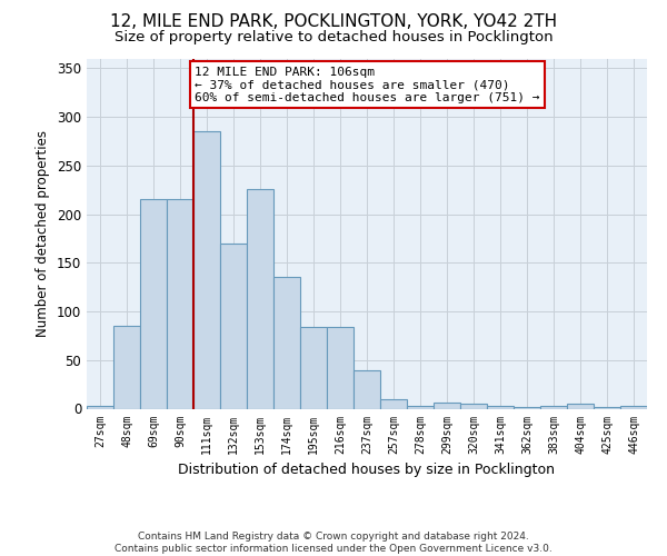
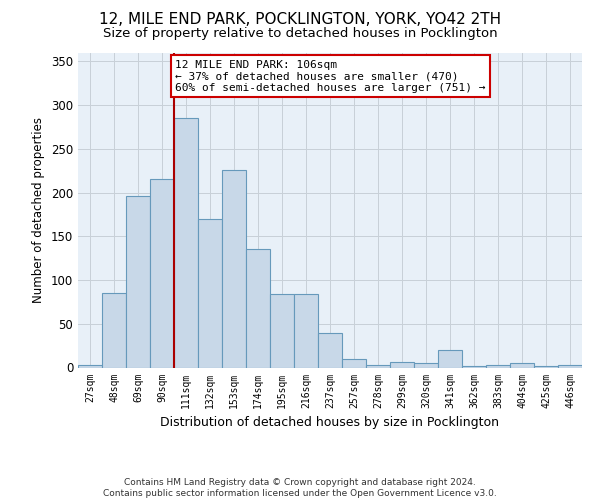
69sqm: 216 -> 196
341sqm: 3 -> 20
